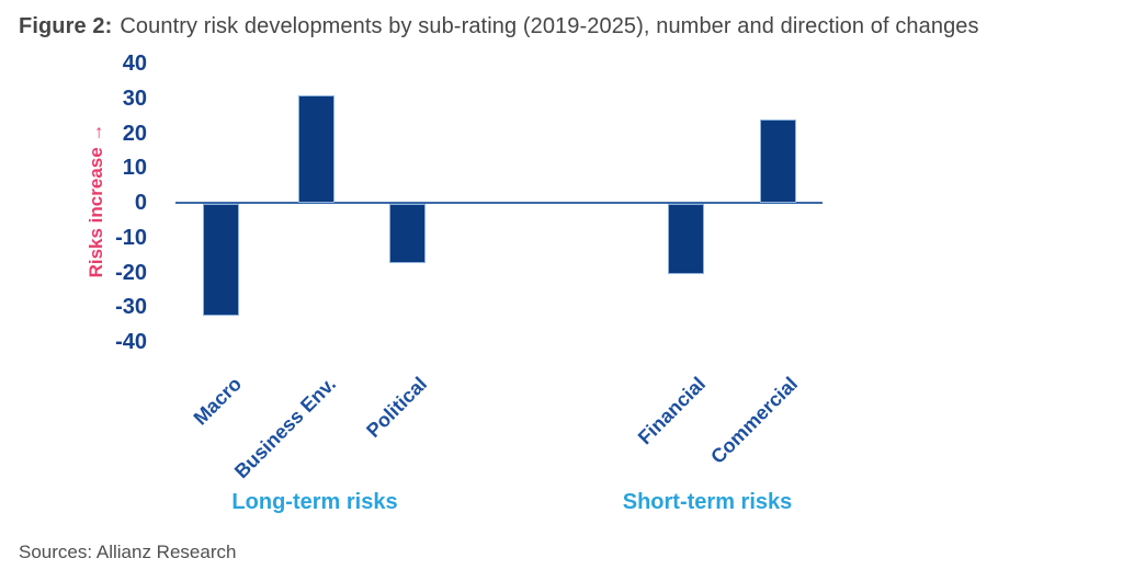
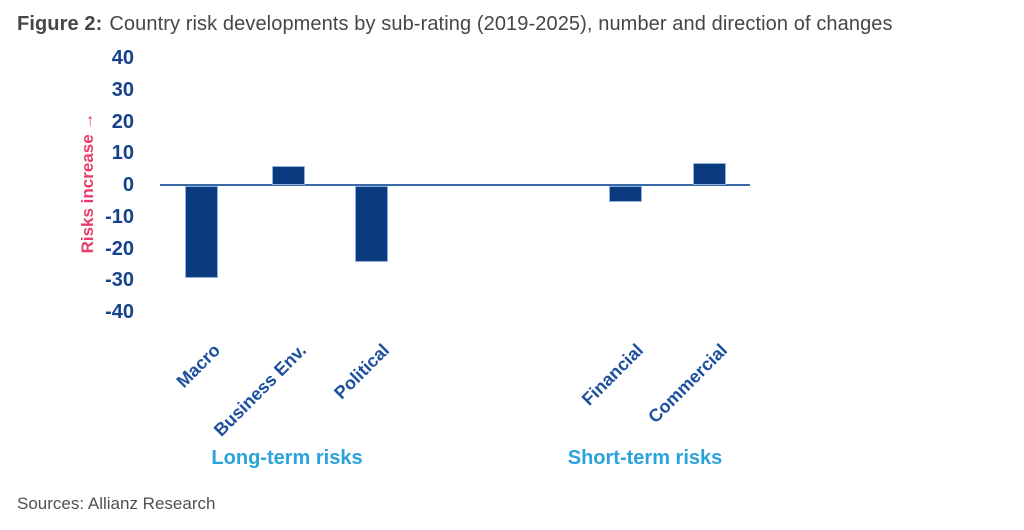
Macro: -32 -> -29
Business Env.: 31 -> 6
Political: -17 -> -24
Financial: -20 -> -5
Commercial: 24 -> 7
